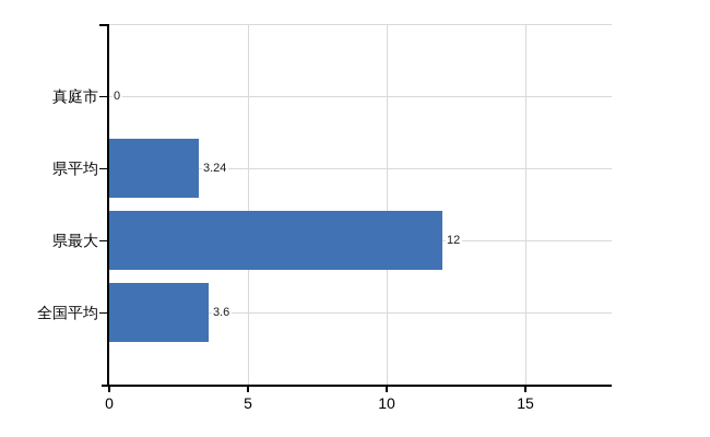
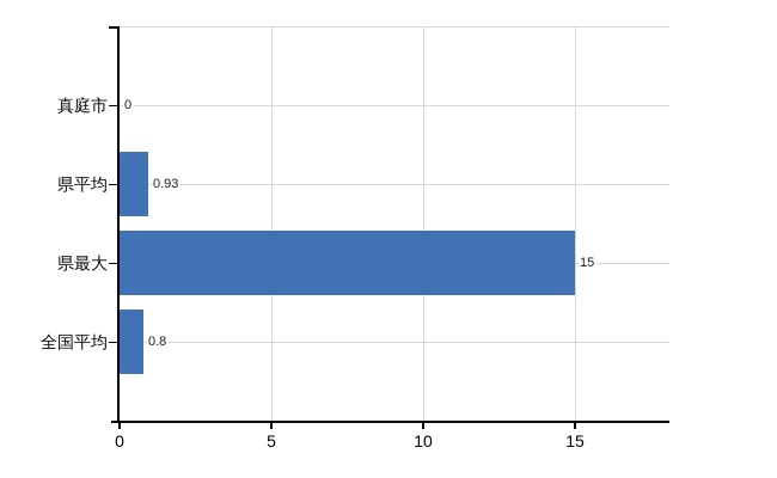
県平均: 3.24 -> 0.93
県最大: 12 -> 15
全国平均: 3.6 -> 0.8
